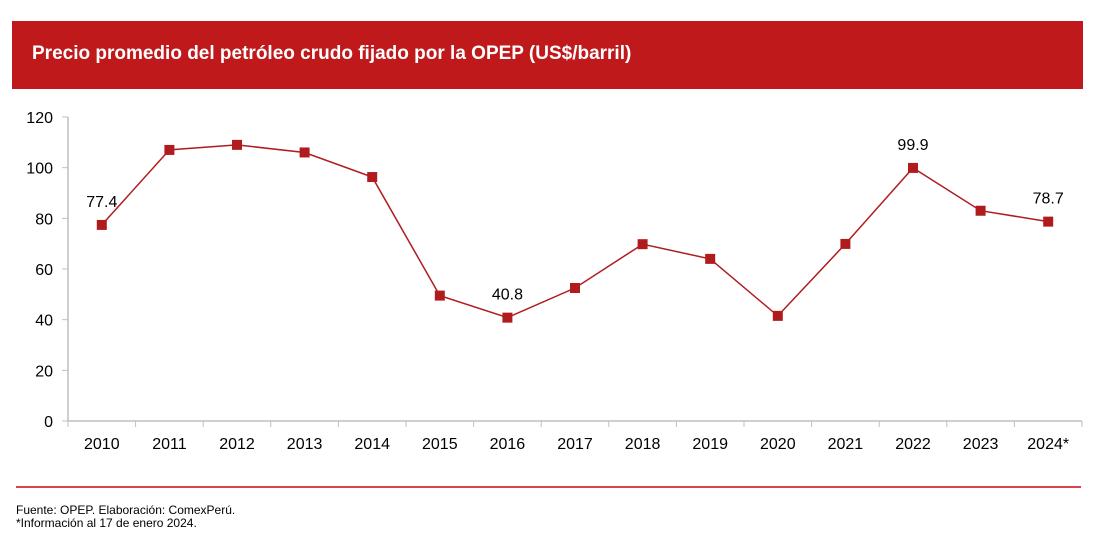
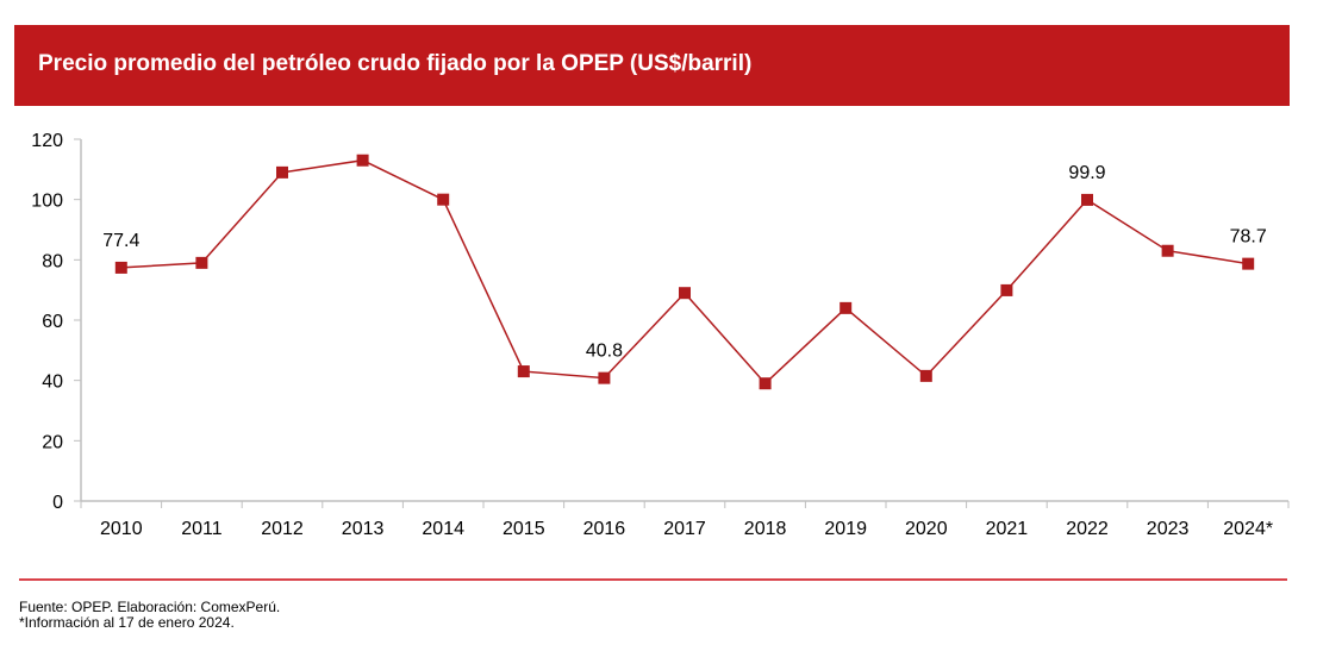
2011: 107 -> 79
2013: 106 -> 113
2014: 96 -> 100
2015: 50 -> 43
2017: 52 -> 69
2018: 70 -> 39
